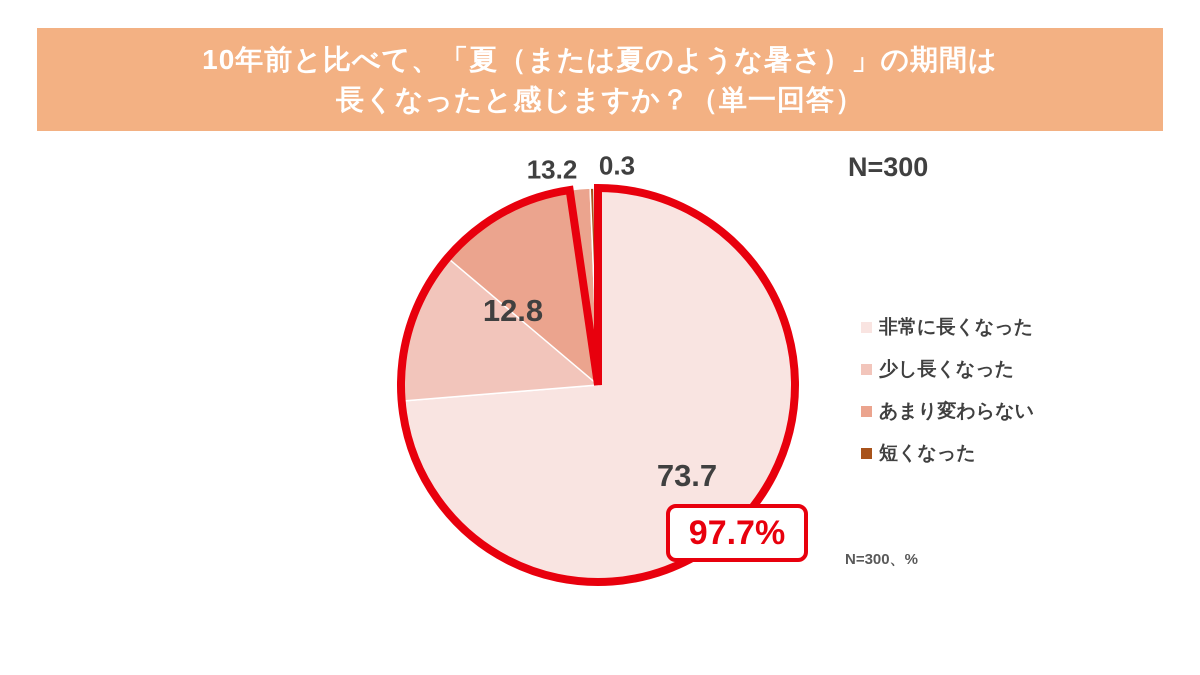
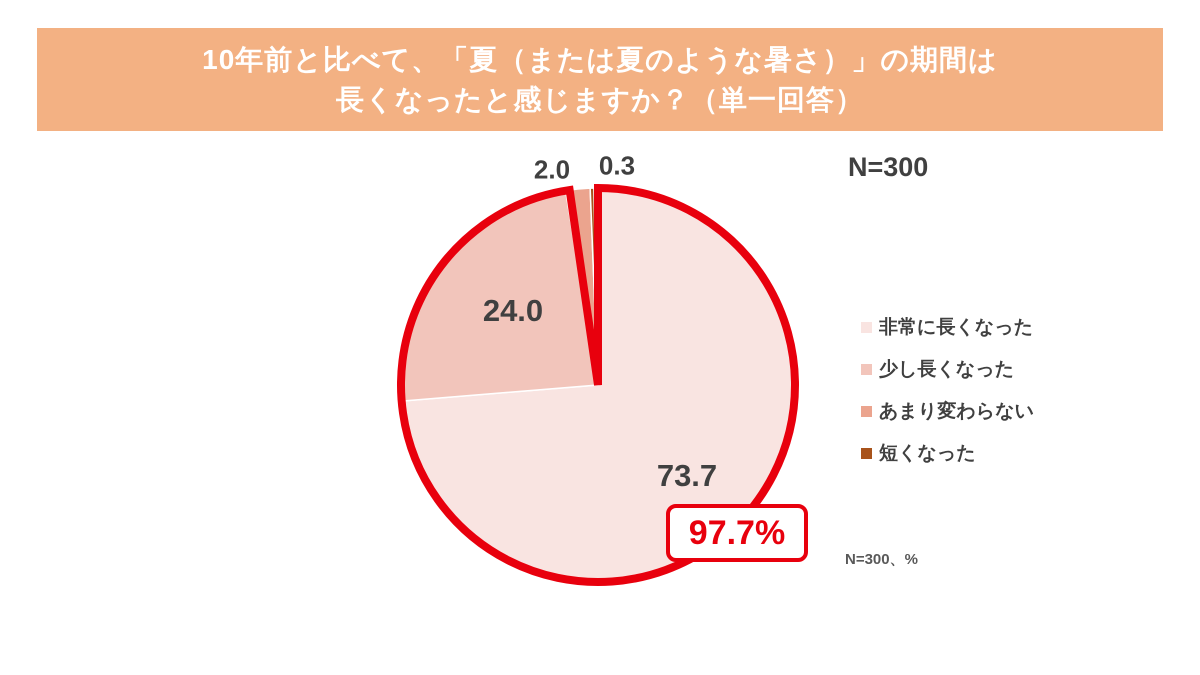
少し長くなった: 12.8 -> 24.0
あまり変わらない: 13.2 -> 2.0
